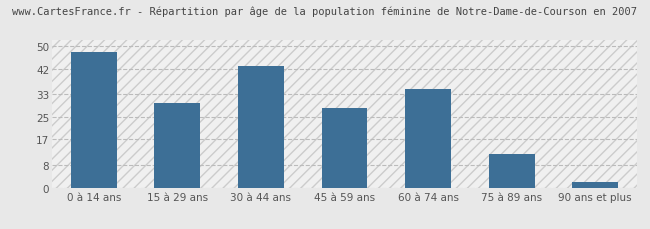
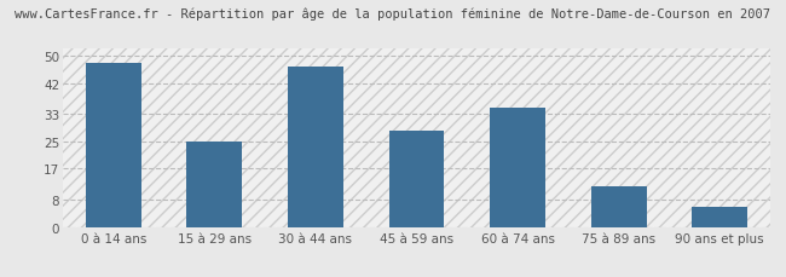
15 à 29 ans: 30 -> 25
30 à 44 ans: 43 -> 47
90 ans et plus: 2 -> 6
